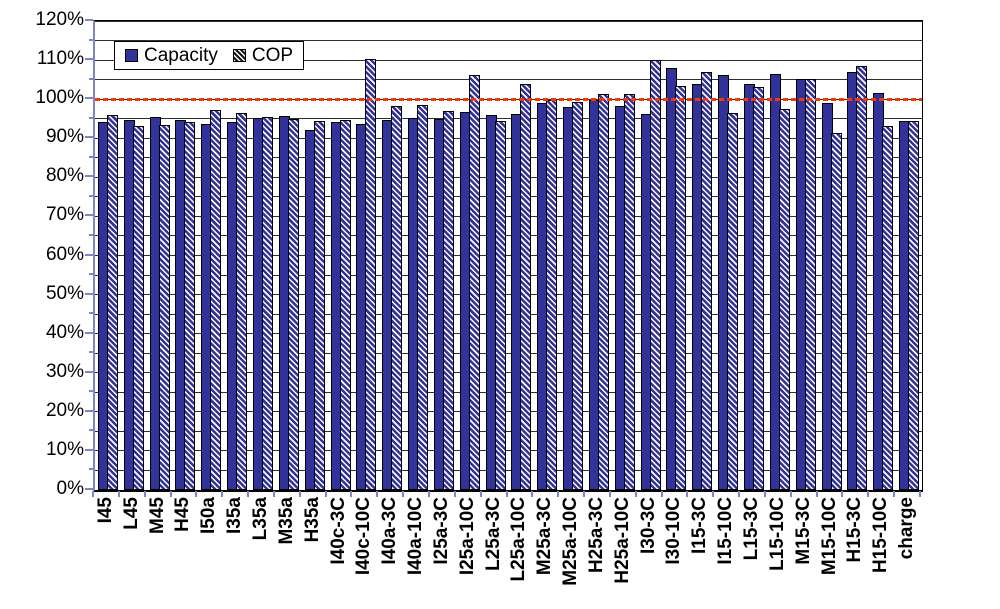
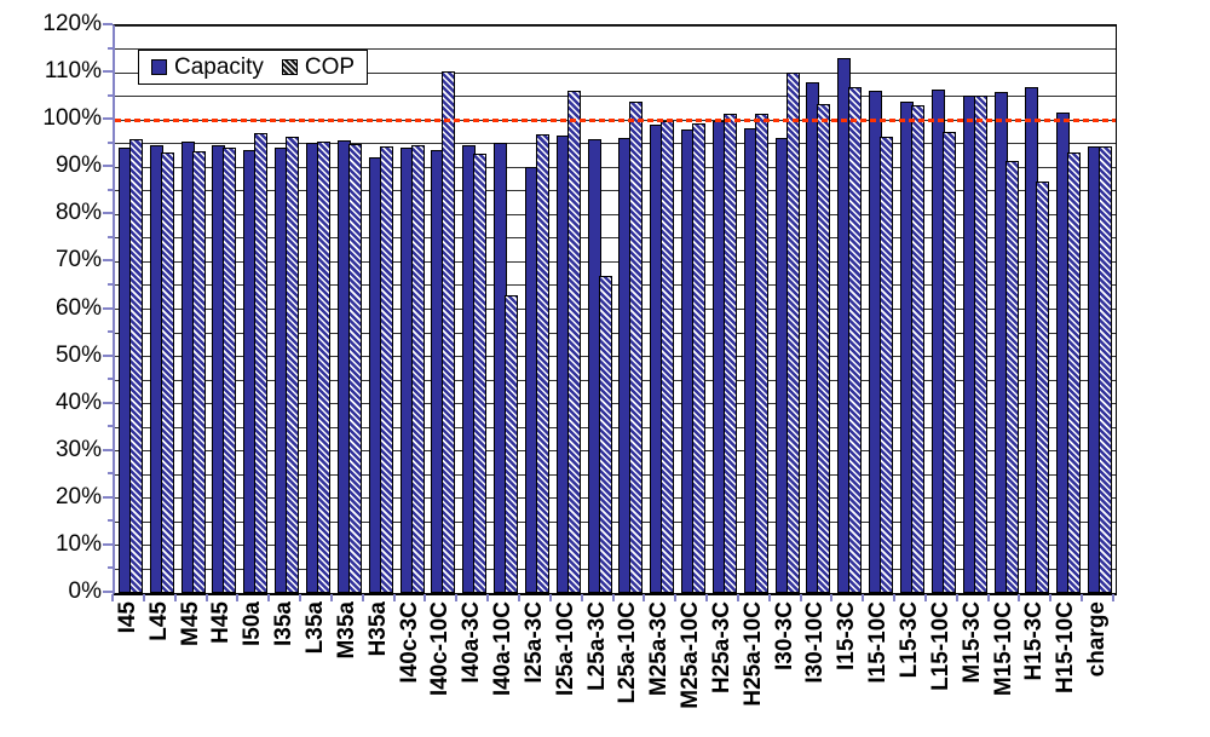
COP/I40a-3C: 98% -> 93%
COP/I40a-10C: 98% -> 63%
Capacity/I25a-3C: 95% -> 90%
COP/L25a-3C: 94% -> 67%
Capacity/I15-3C: 104% -> 113%
Capacity/M15-10C: 99% -> 106%
COP/H15-3C: 109% -> 87%
